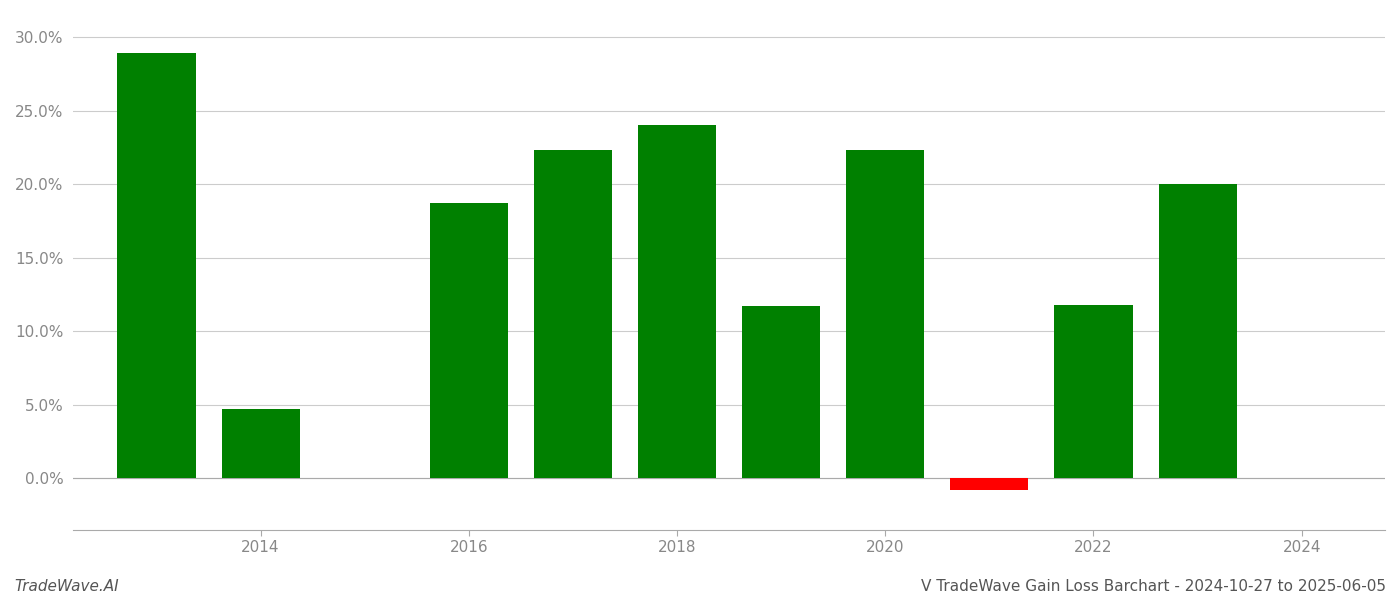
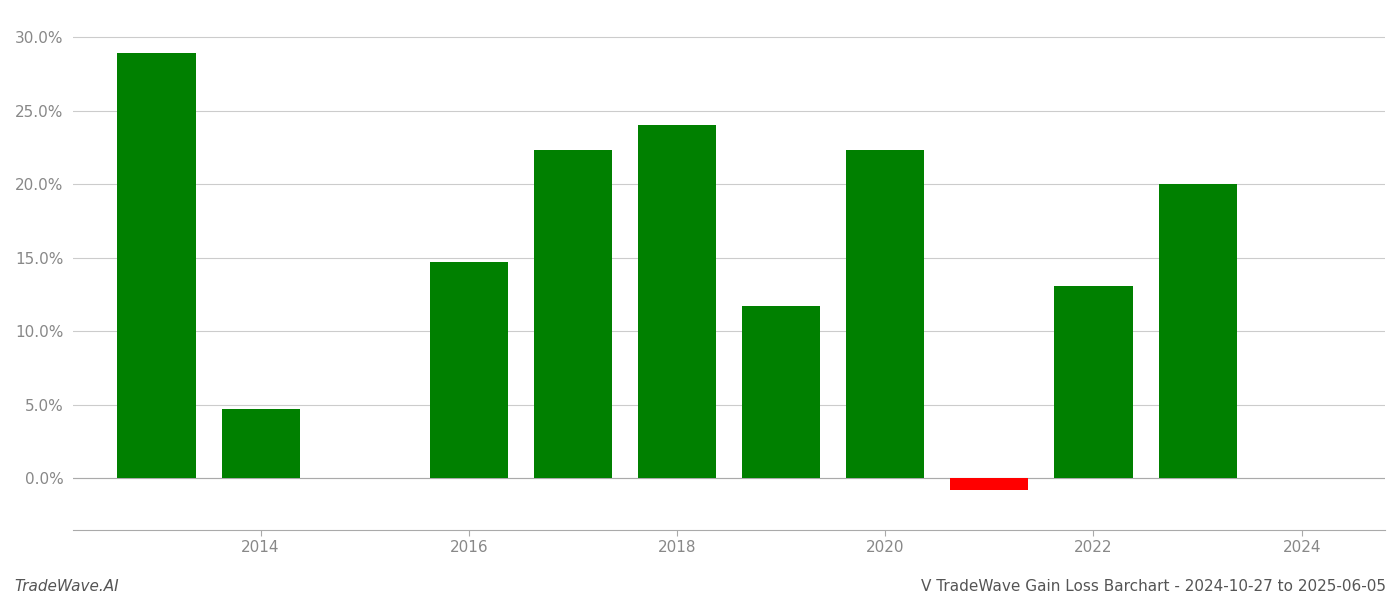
2016: 18.7% -> 14.7%
2022: 11.8% -> 13.1%
